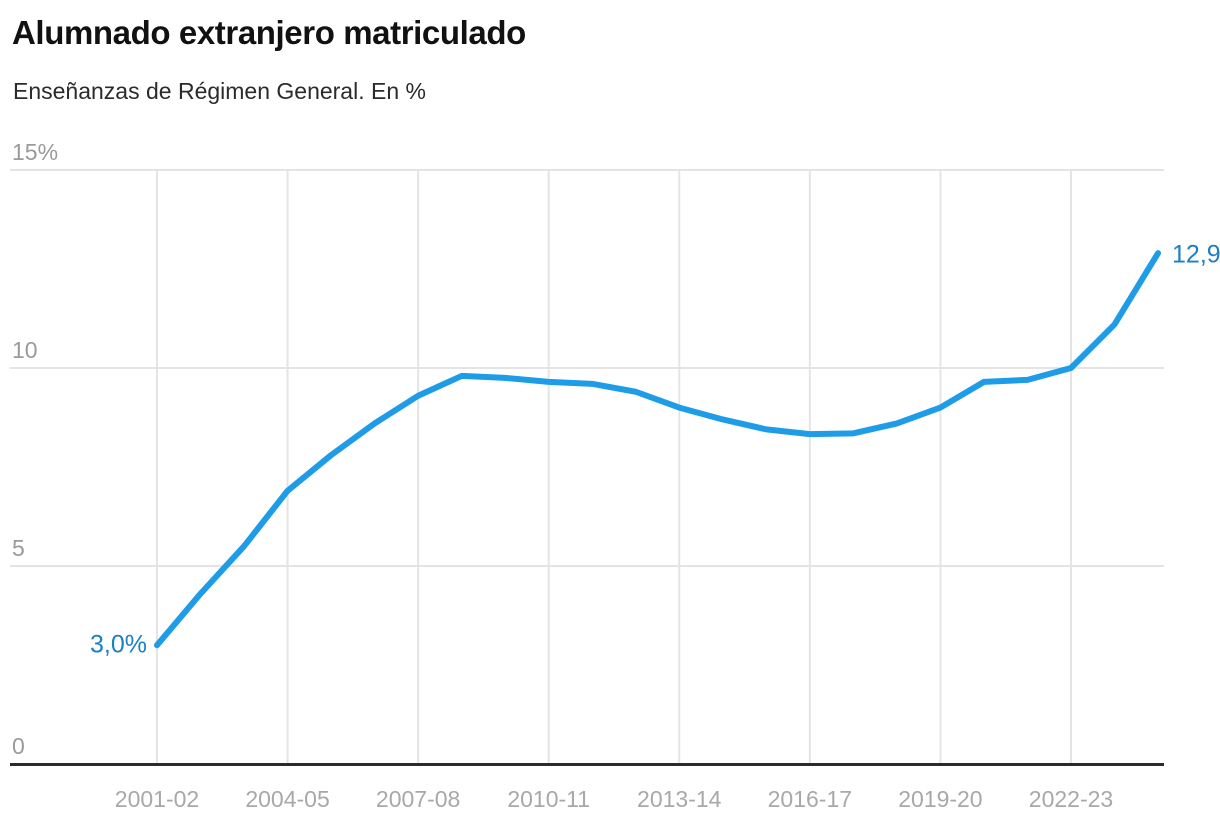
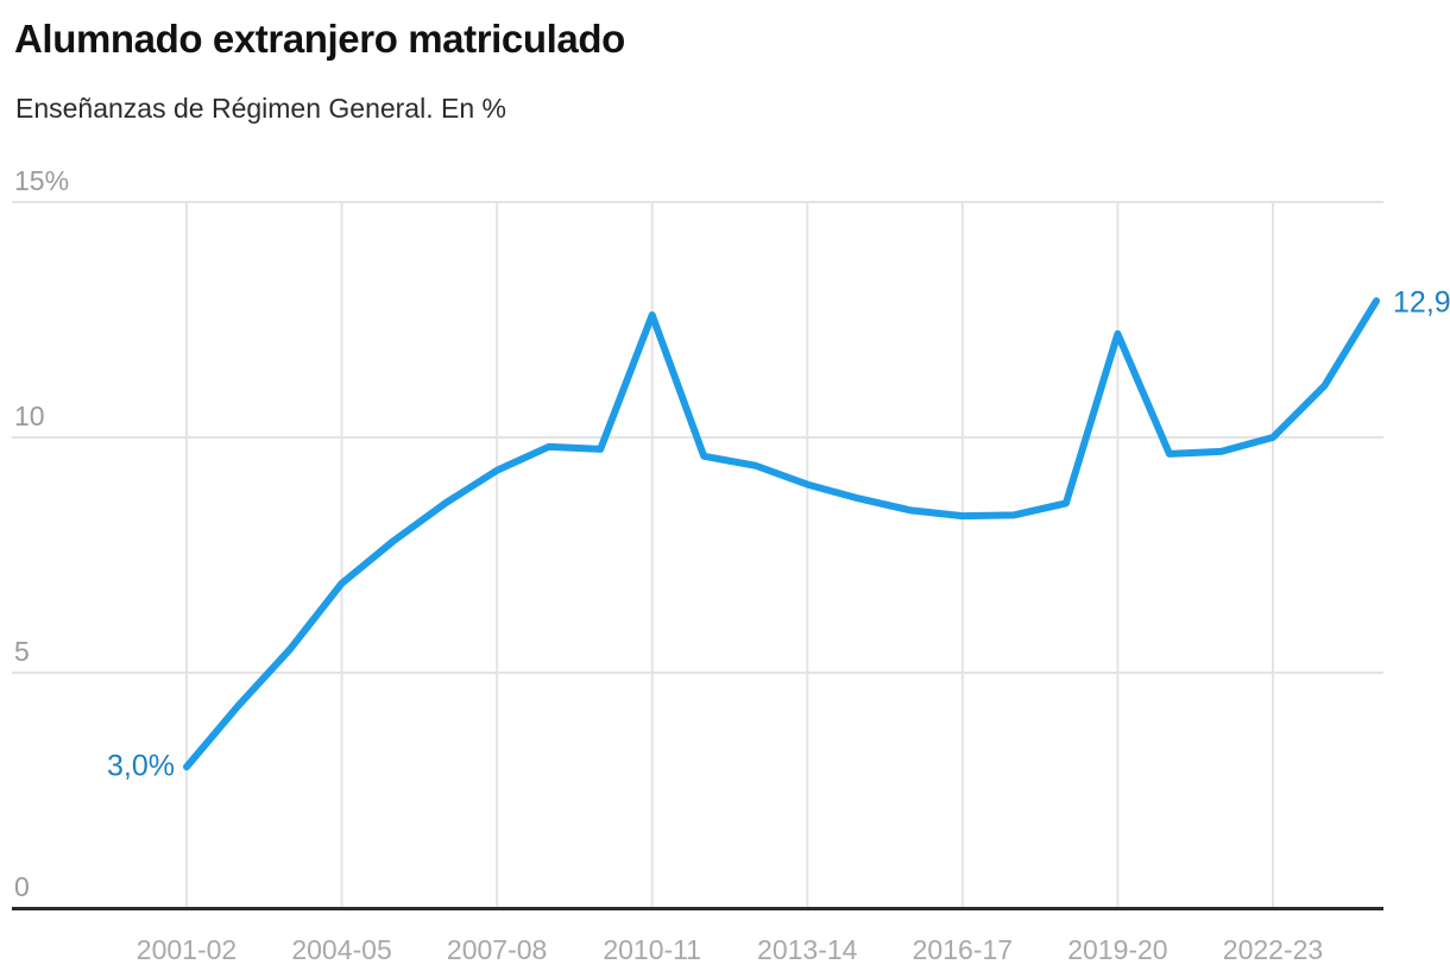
2010-11: 9.7% -> 12.6%
2019-20: 9.0% -> 12.2%
